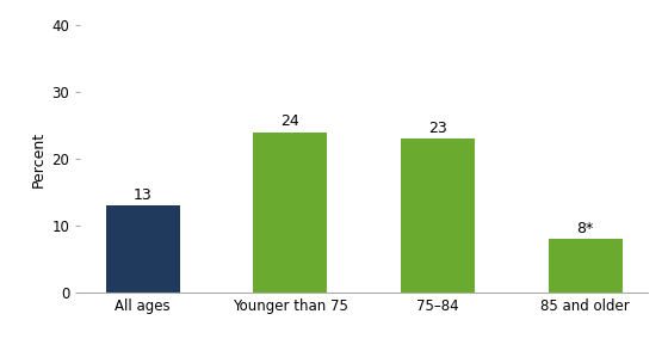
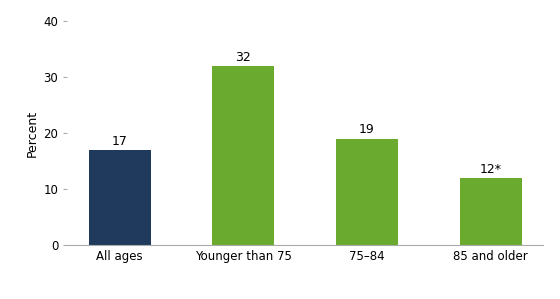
All ages: 13 -> 17
Younger than 75: 24 -> 32
75–84: 23 -> 19
85 and older: 8* -> 12*
